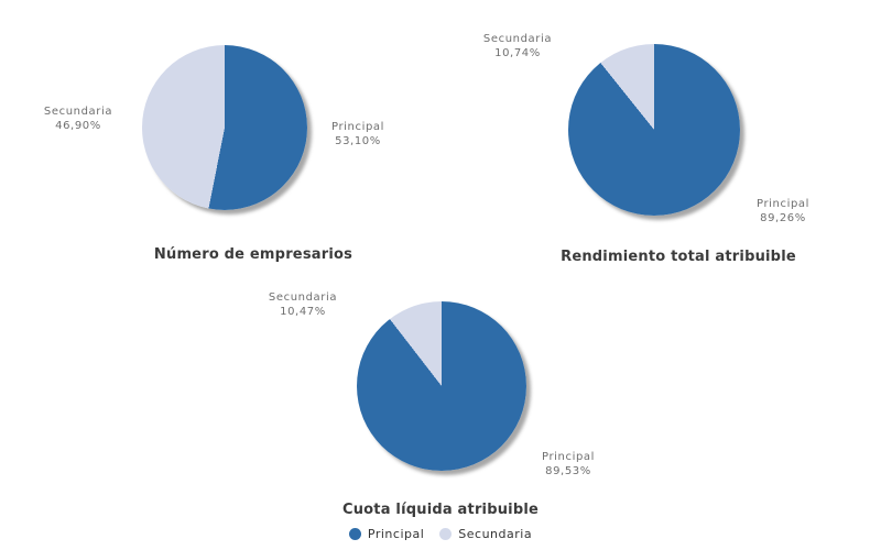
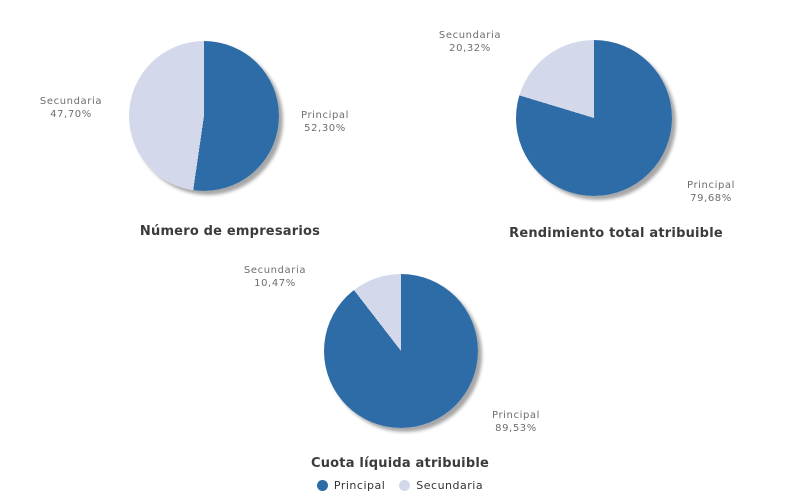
Número de empresarios/Principal: 53,10% -> 52,30%
Número de empresarios/Secundaria: 46,90% -> 47,70%
Rendimiento total atribuible/Principal: 89,26% -> 79,68%
Rendimiento total atribuible/Secundaria: 10,74% -> 20,32%
